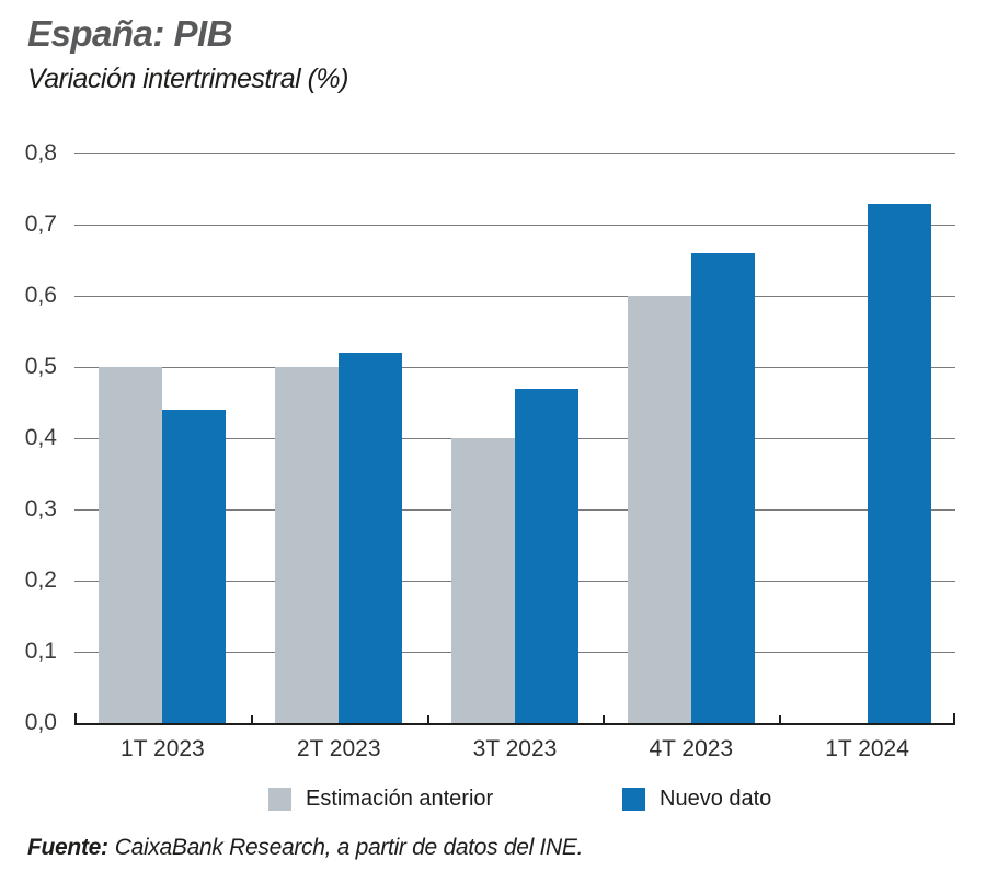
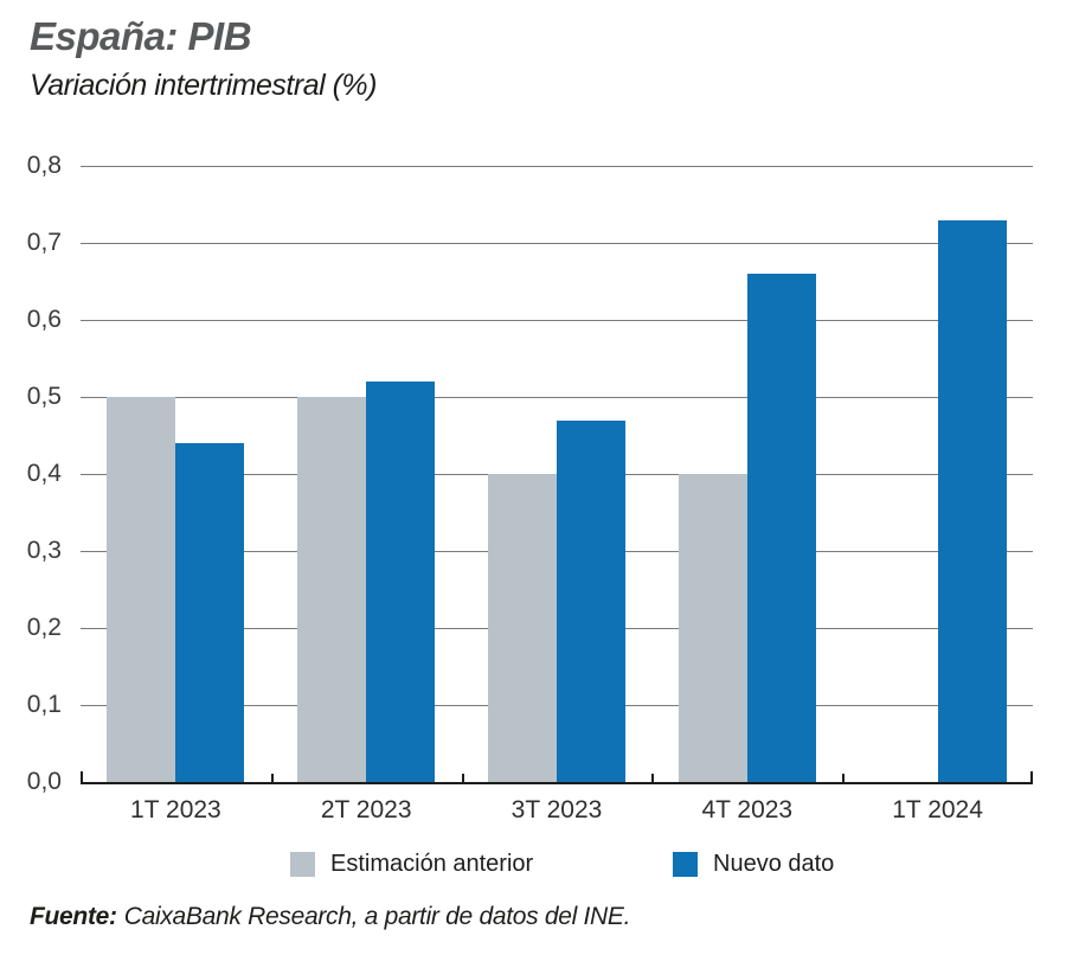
Estimación anterior/4T 2023: 0,6 -> 0,4
